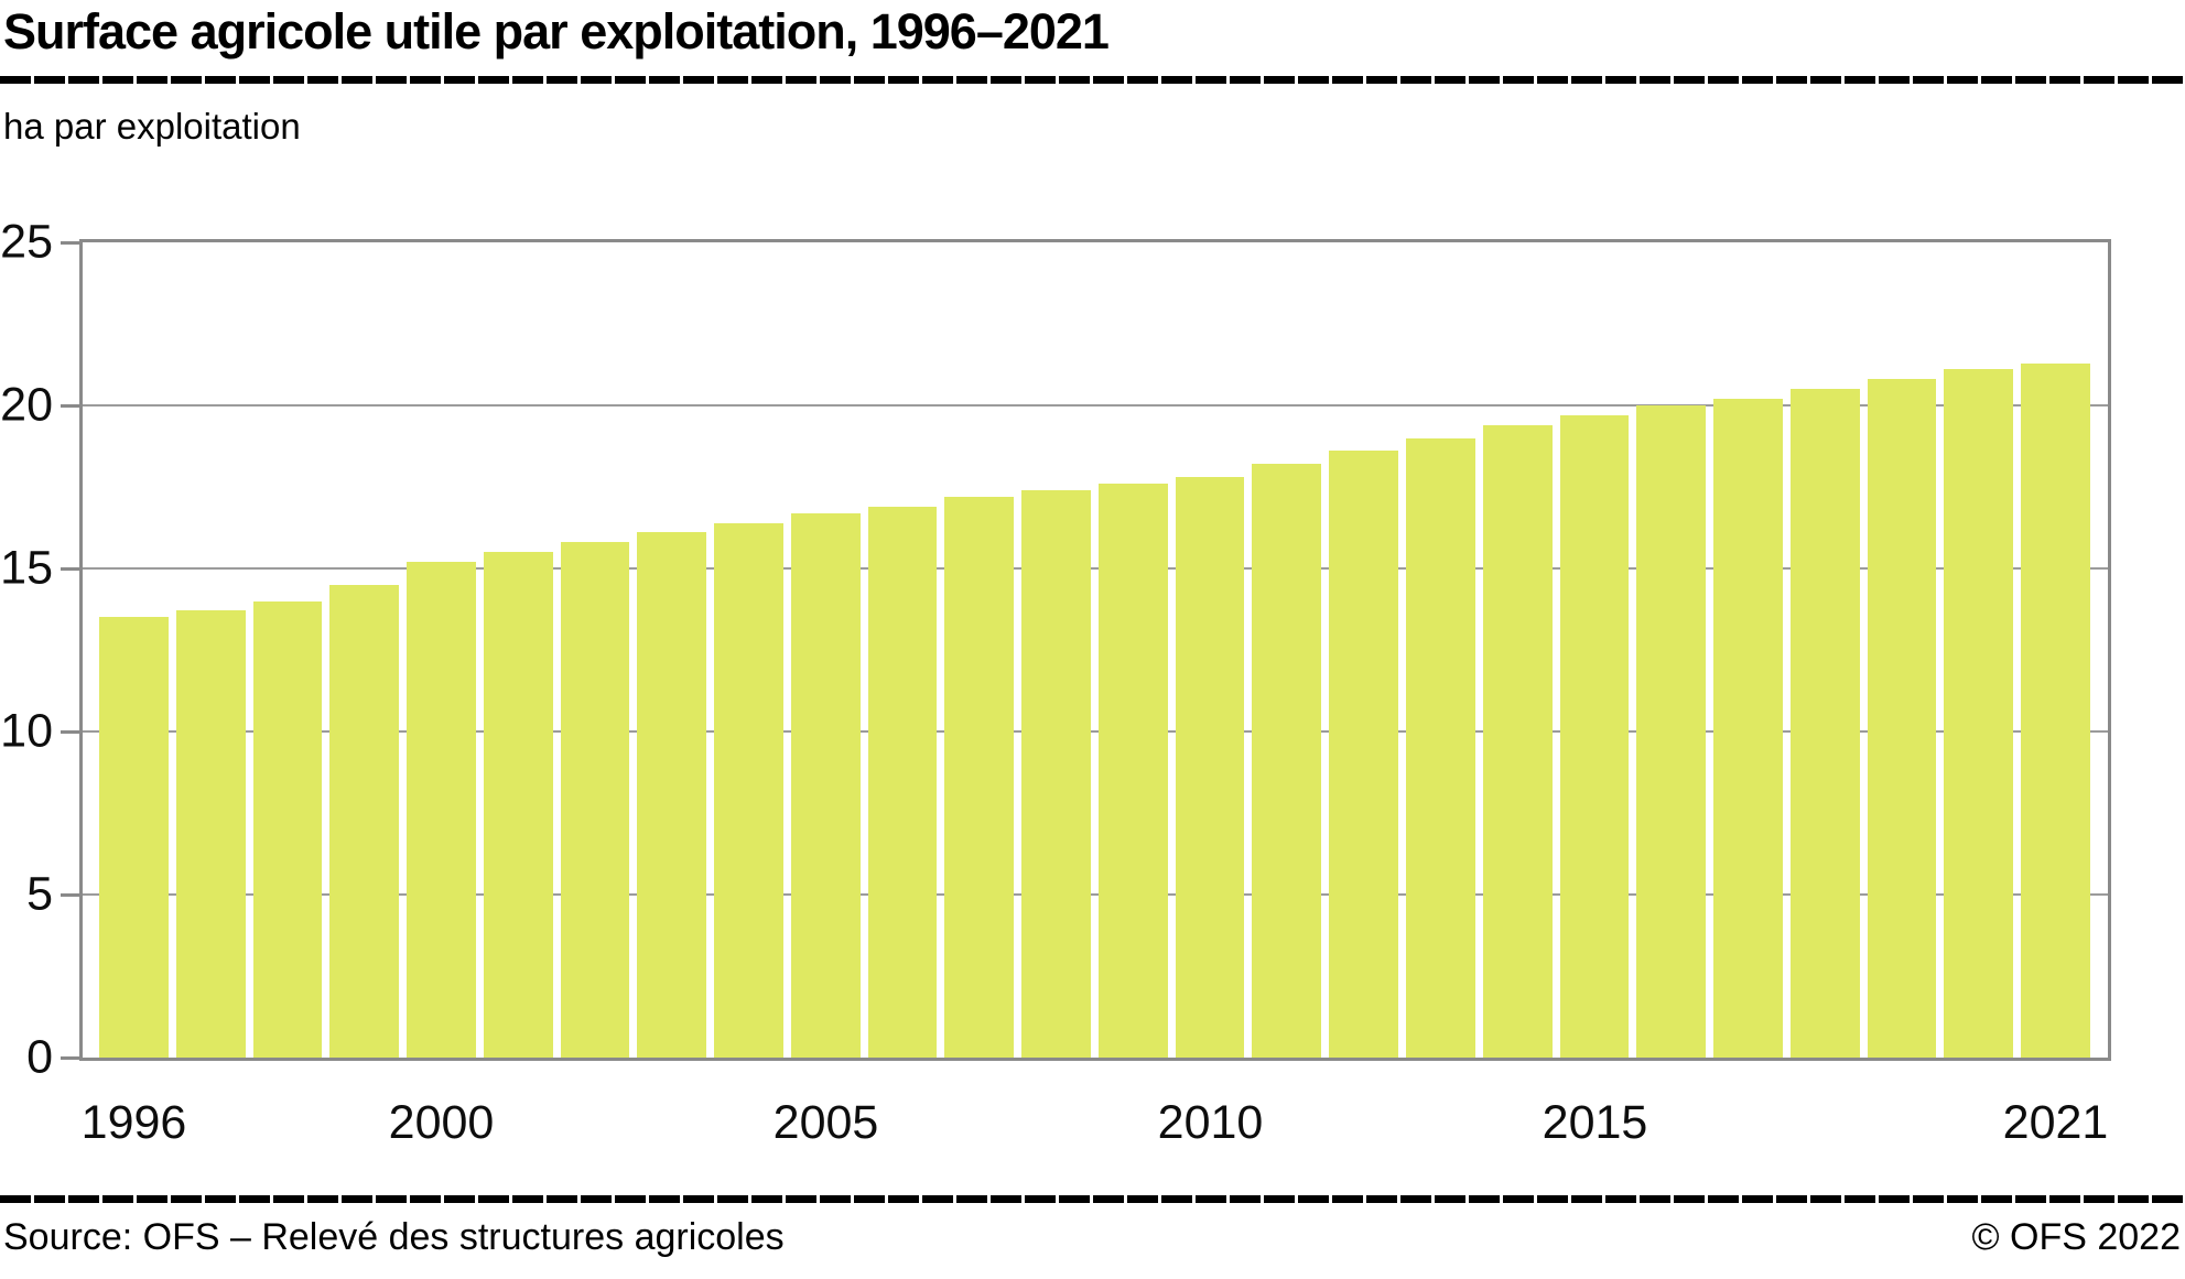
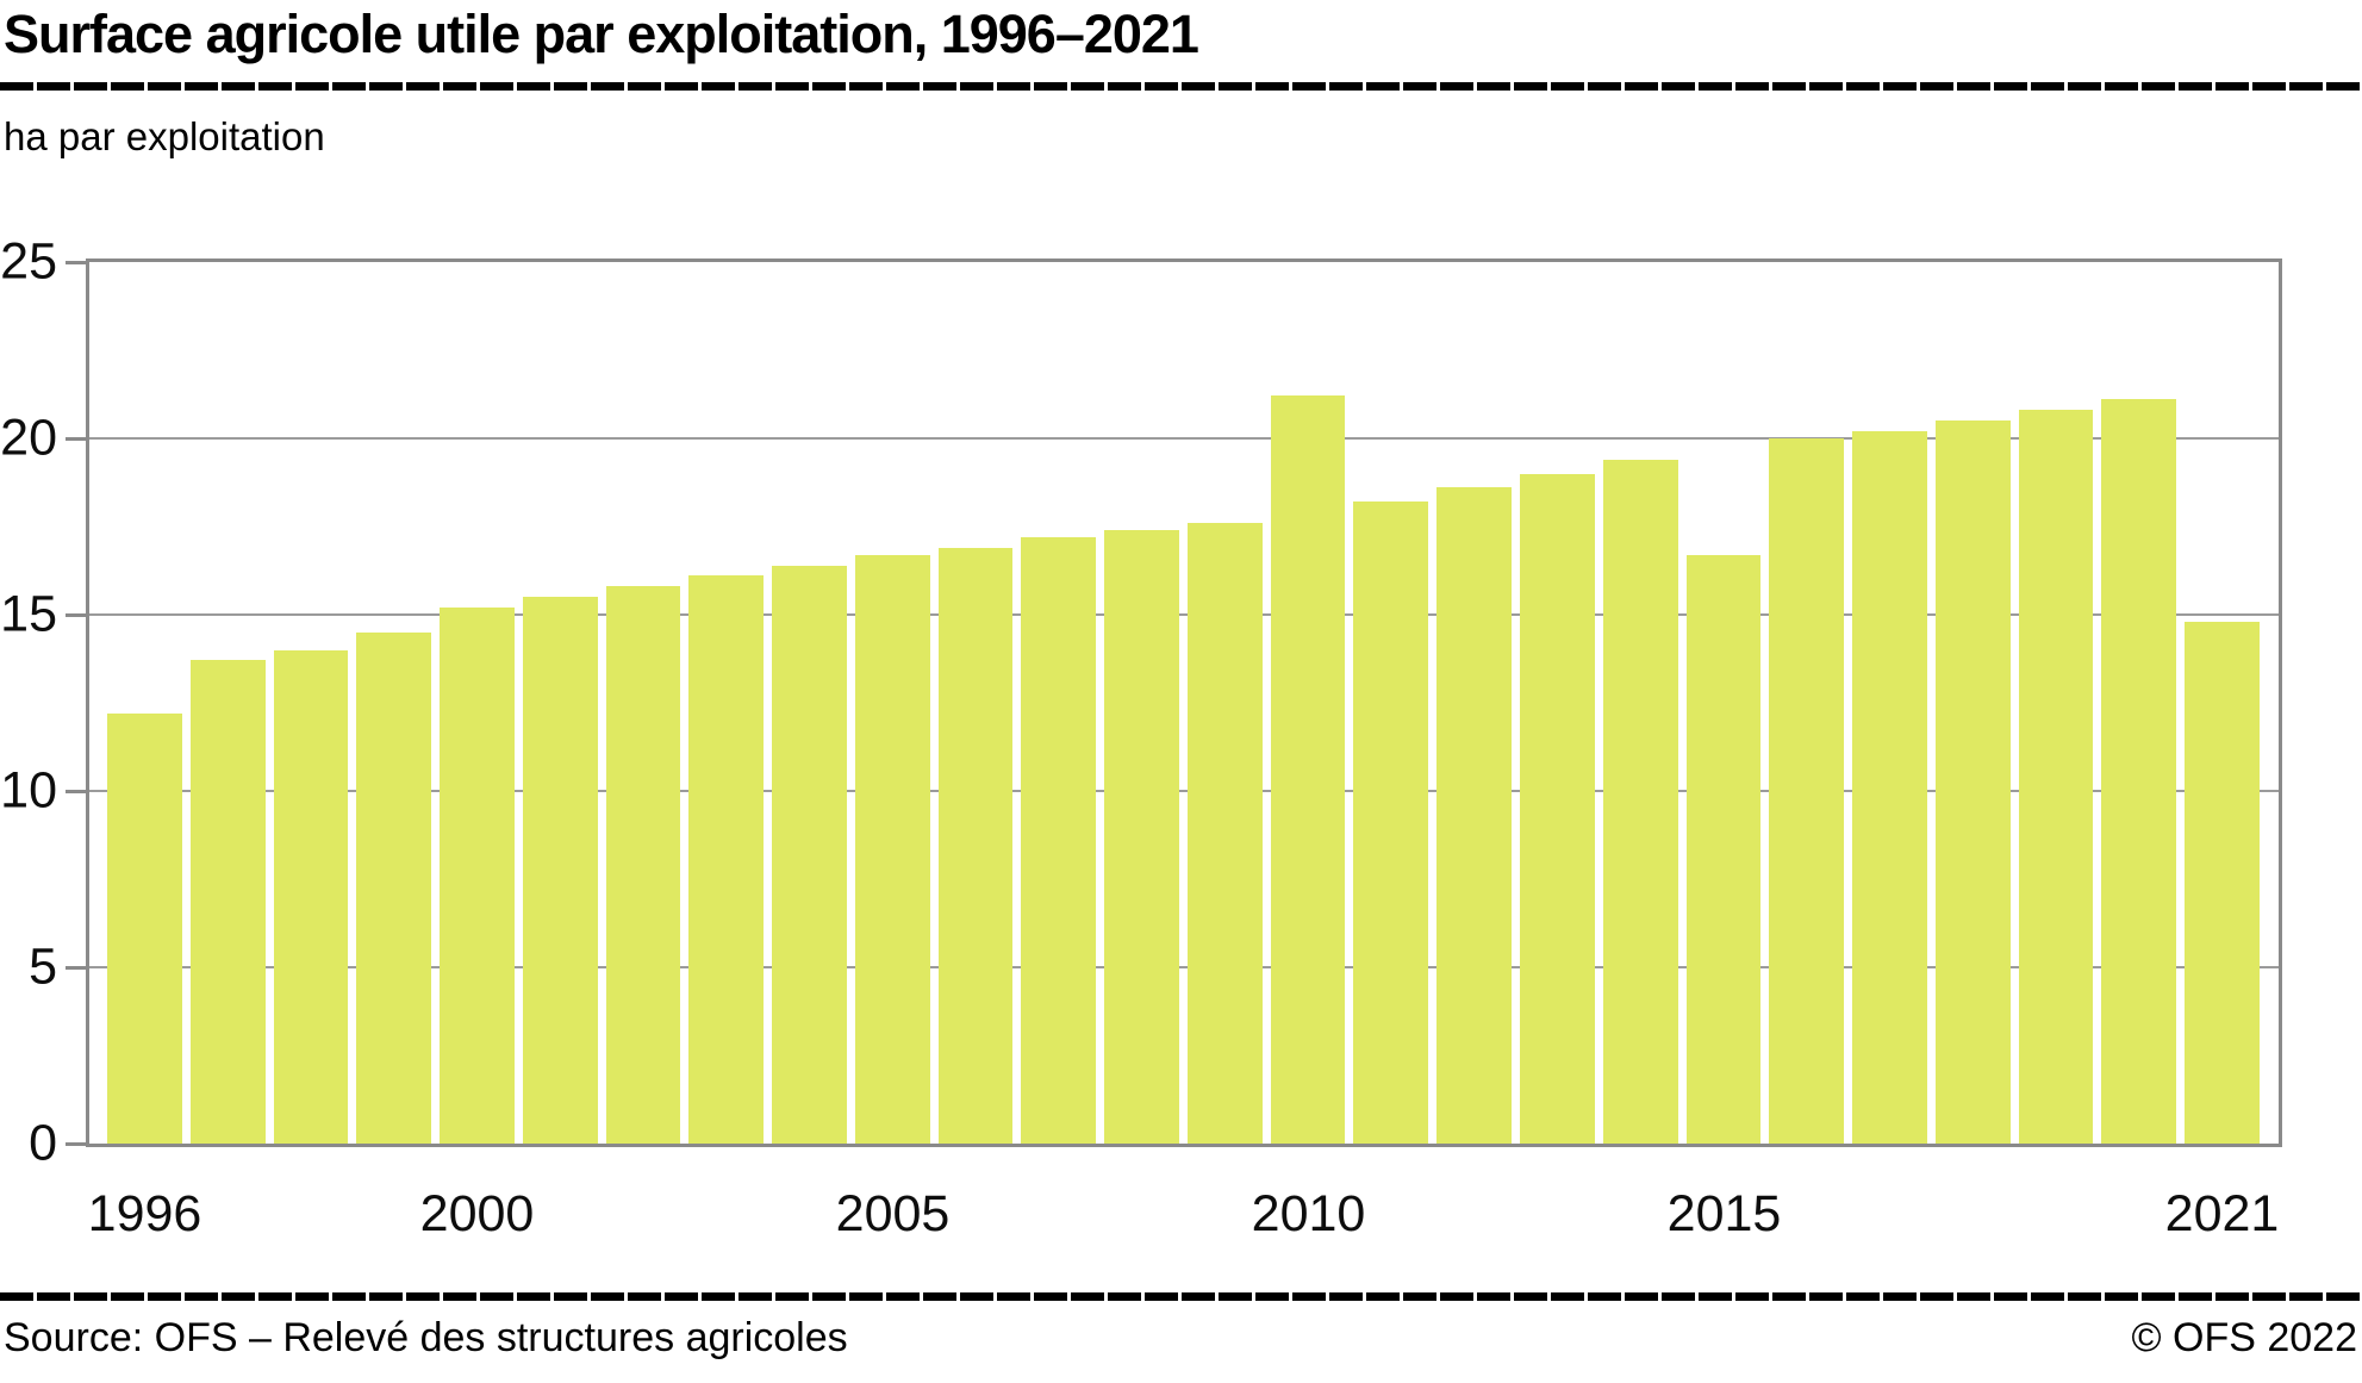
1996: 13.5 -> 12.2
2010: 17.8 -> 21.2
2015: 19.7 -> 16.7
2021: 21.3 -> 14.8
